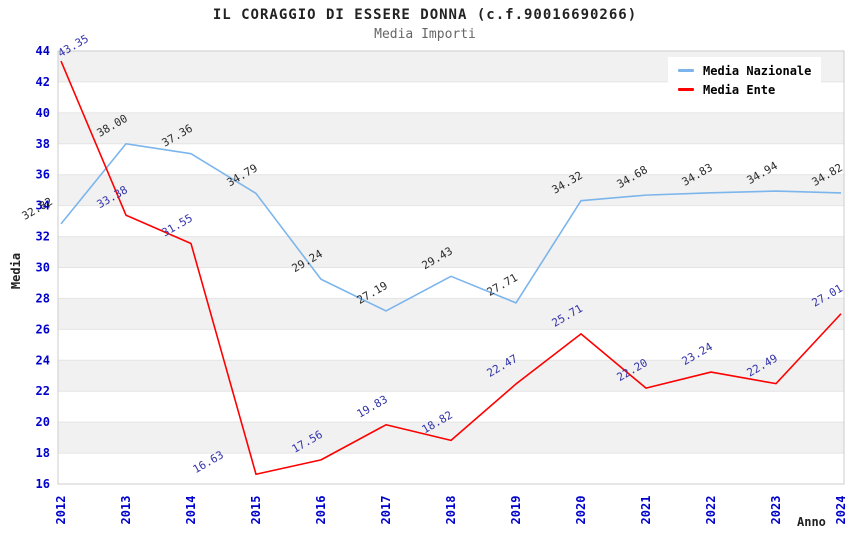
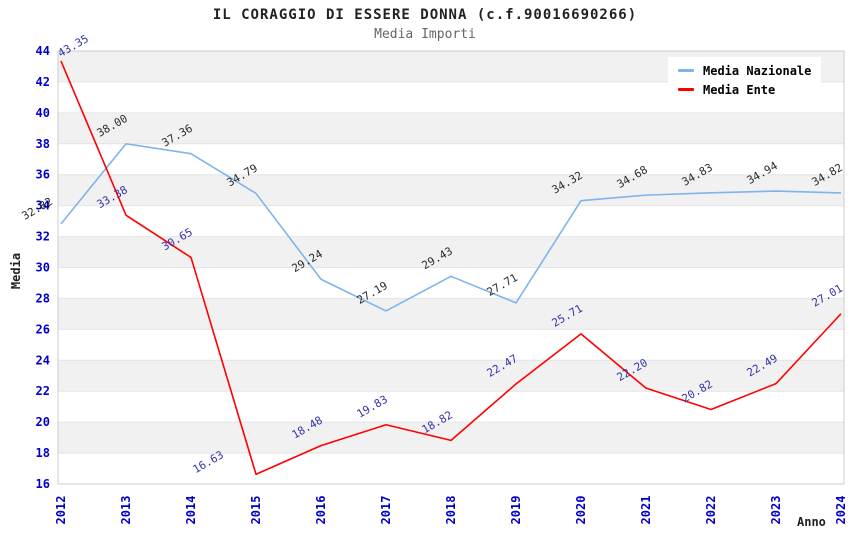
Media Ente/2014: 31.55 -> 30.65
Media Ente/2016: 17.56 -> 18.48
Media Ente/2022: 23.24 -> 20.82
